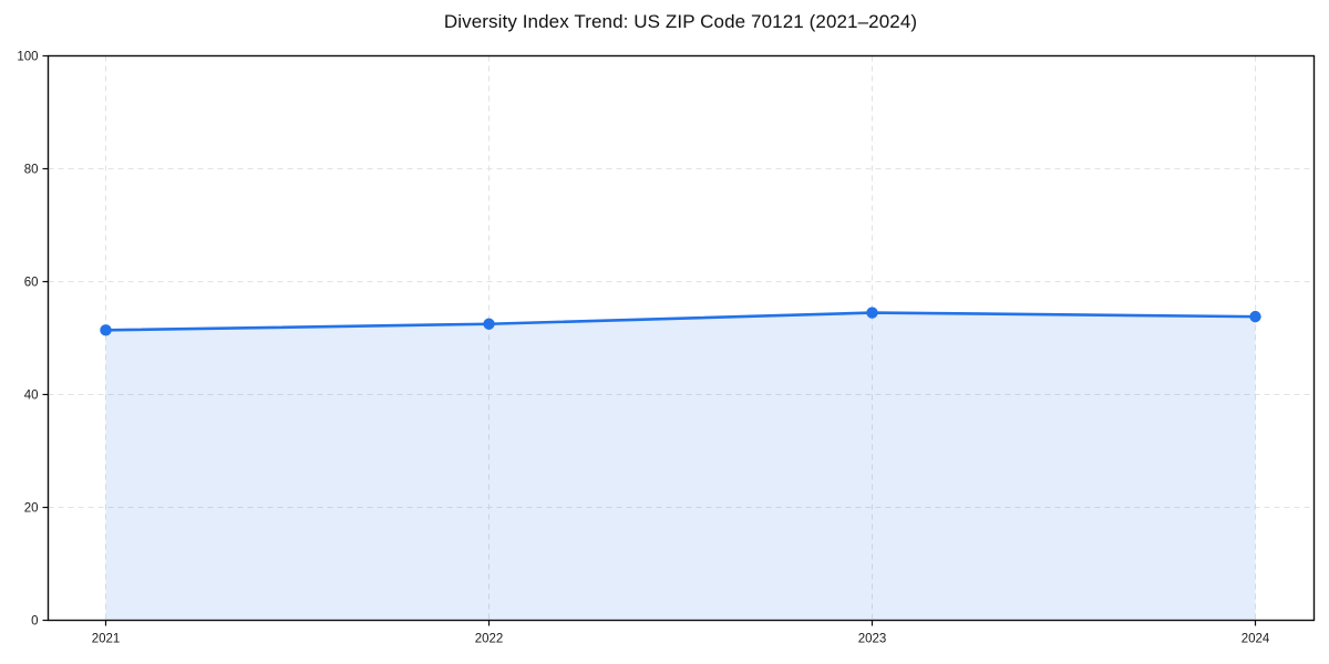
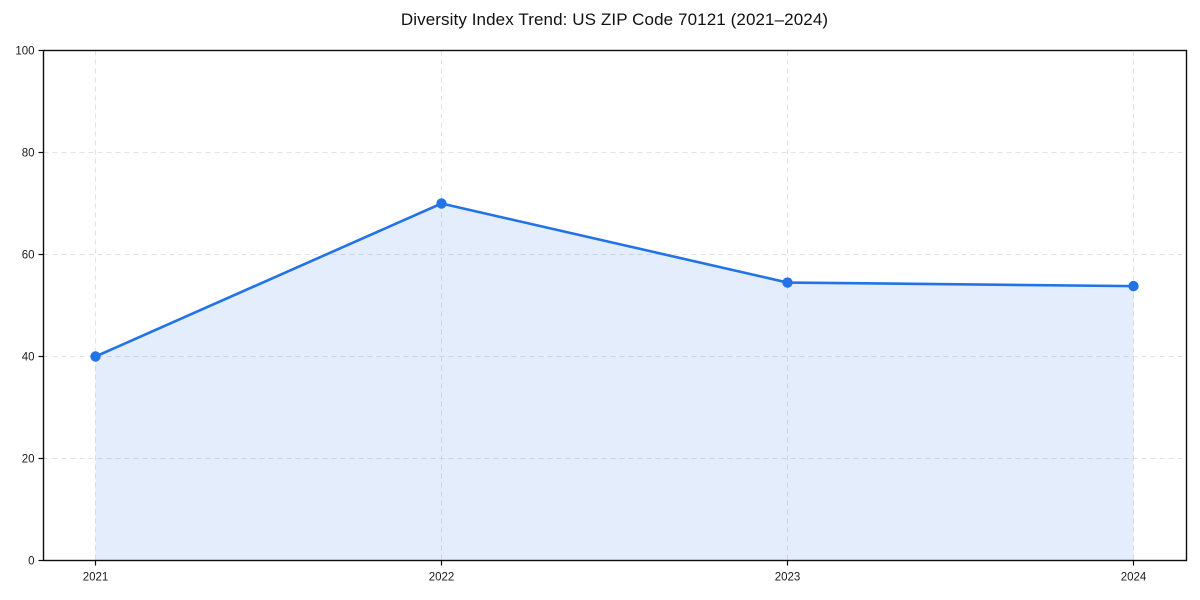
2021: 51 -> 40
2022: 52 -> 70
